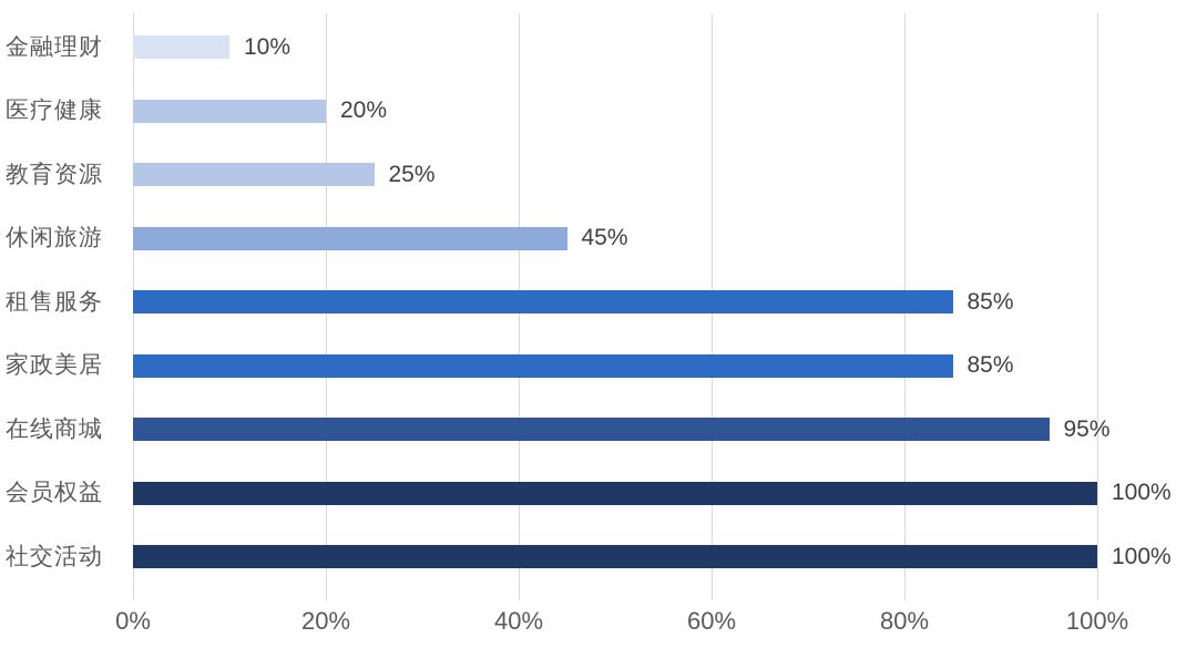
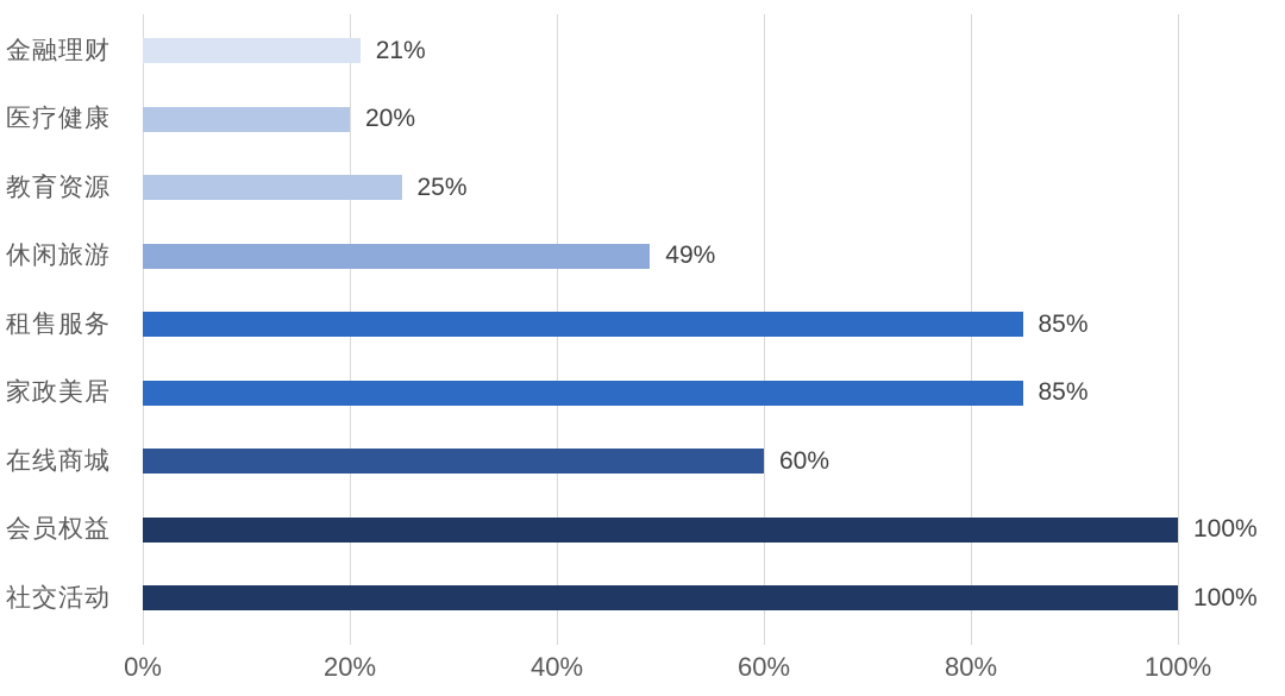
金融理财: 10% -> 21%
休闲旅游: 45% -> 49%
在线商城: 95% -> 60%
